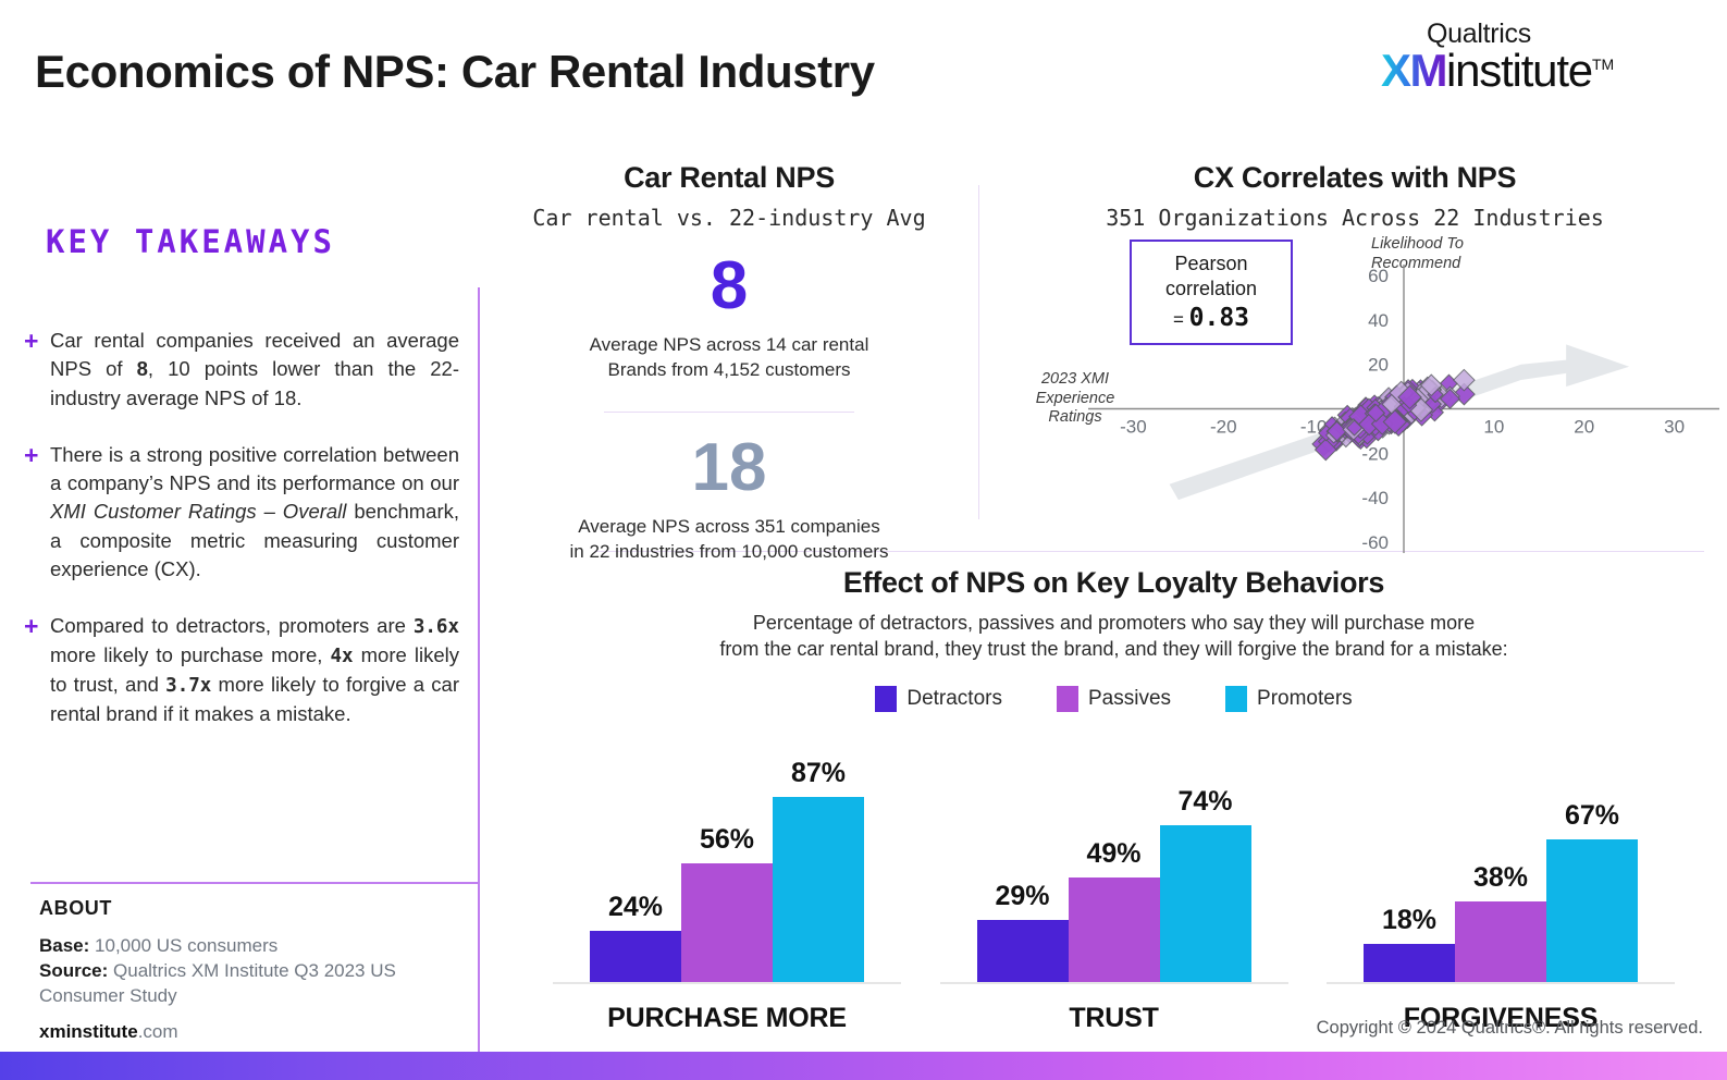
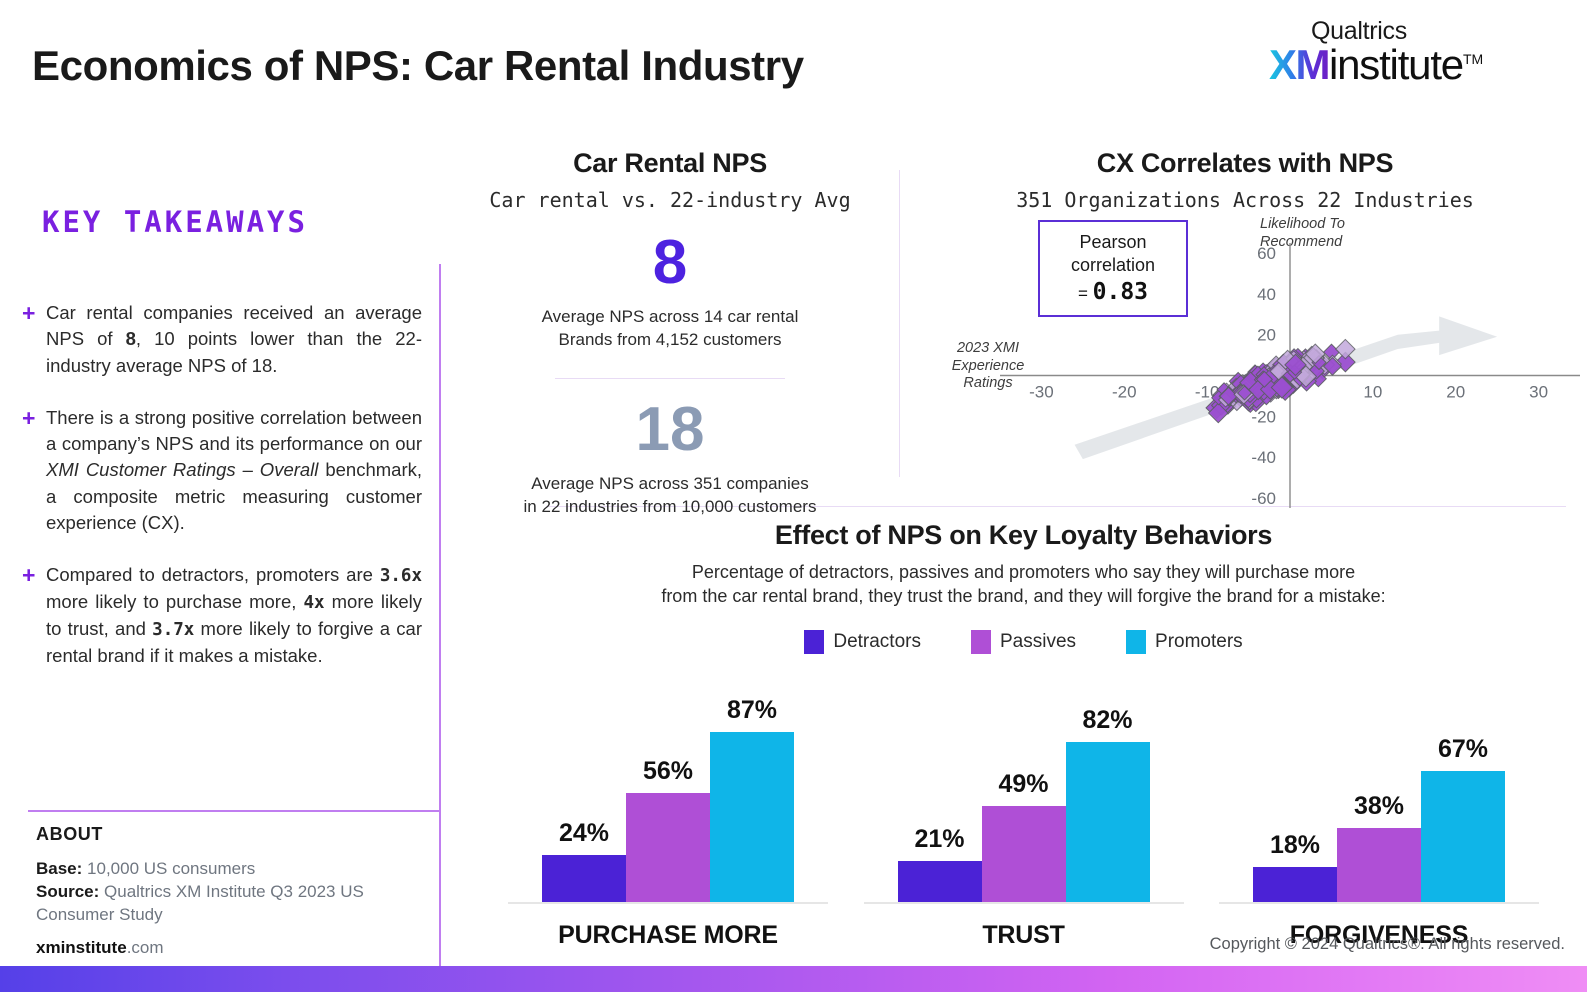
Effect of NPS on Key Loyalty Behaviors/Detractors/TRUST: 29% -> 21%
Effect of NPS on Key Loyalty Behaviors/Promoters/TRUST: 74% -> 82%
